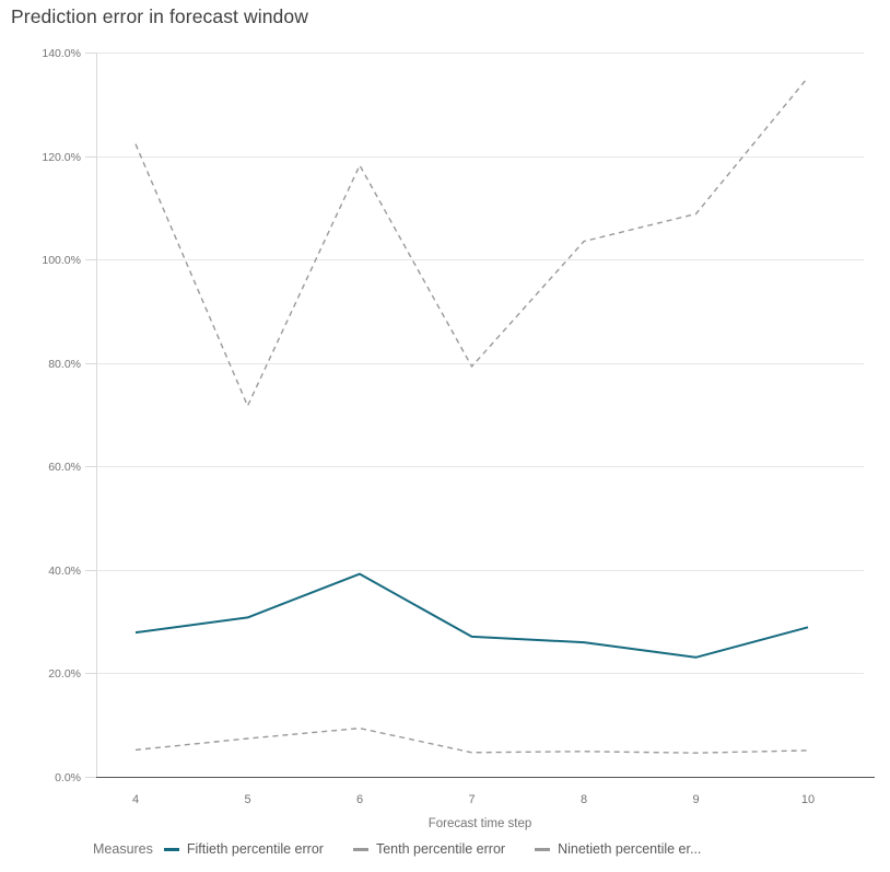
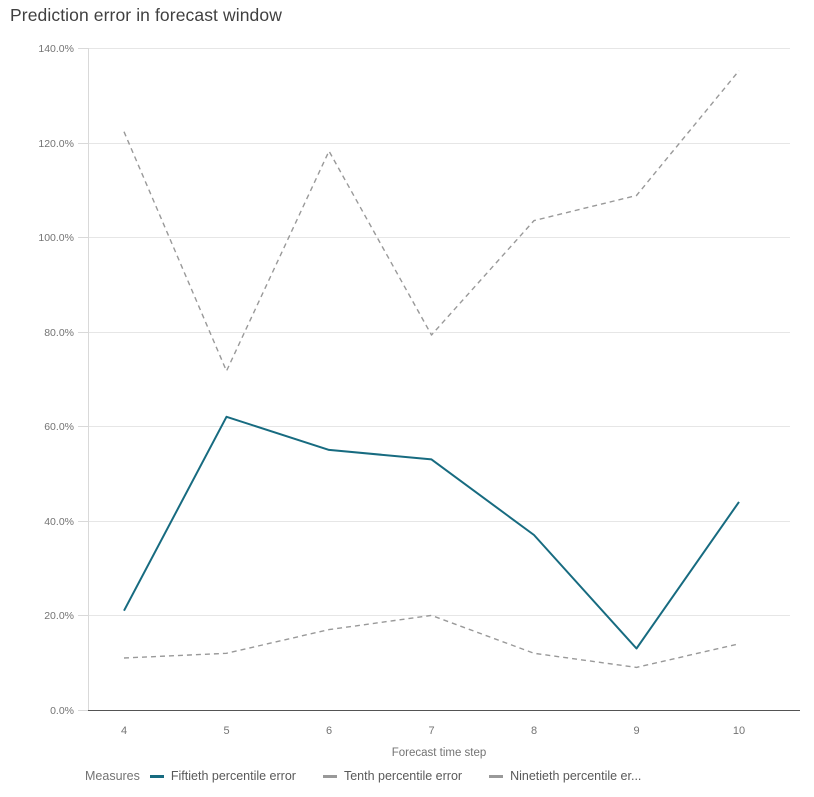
Fiftieth percentile error/4: 28% -> 21%
Tenth percentile error/4: 5% -> 11%
Fiftieth percentile error/5: 31% -> 62%
Tenth percentile error/5: 7% -> 12%
Fiftieth percentile error/6: 39% -> 55%
Tenth percentile error/6: 9% -> 17%
Fiftieth percentile error/7: 27% -> 53%
Tenth percentile error/7: 5% -> 20%
Fiftieth percentile error/8: 26% -> 37%
Tenth percentile error/8: 5% -> 12%
Fiftieth percentile error/9: 23% -> 13%
Tenth percentile error/9: 5% -> 9%
Fiftieth percentile error/10: 29% -> 44%
Tenth percentile error/10: 5% -> 14%
